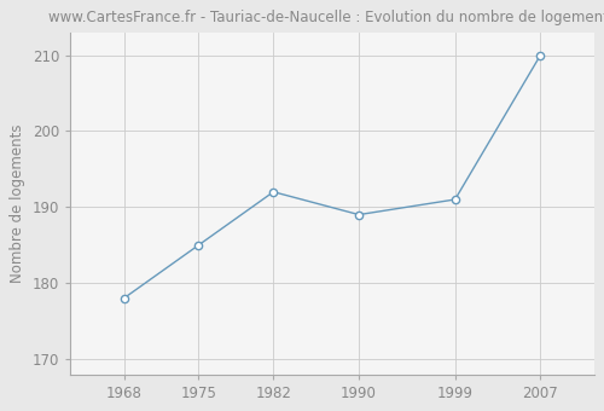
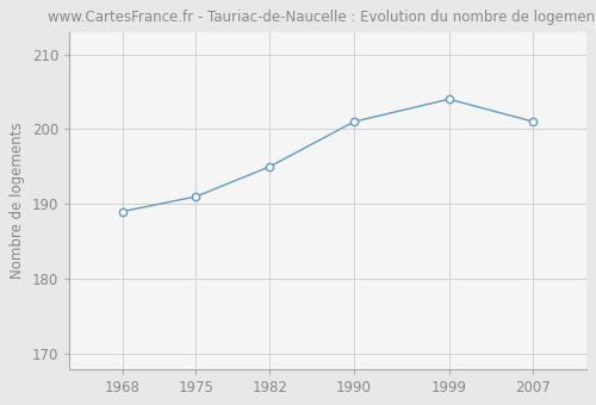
1968: 178 -> 189
1975: 185 -> 191
1982: 192 -> 195
1990: 189 -> 201
1999: 191 -> 204
2007: 210 -> 201
